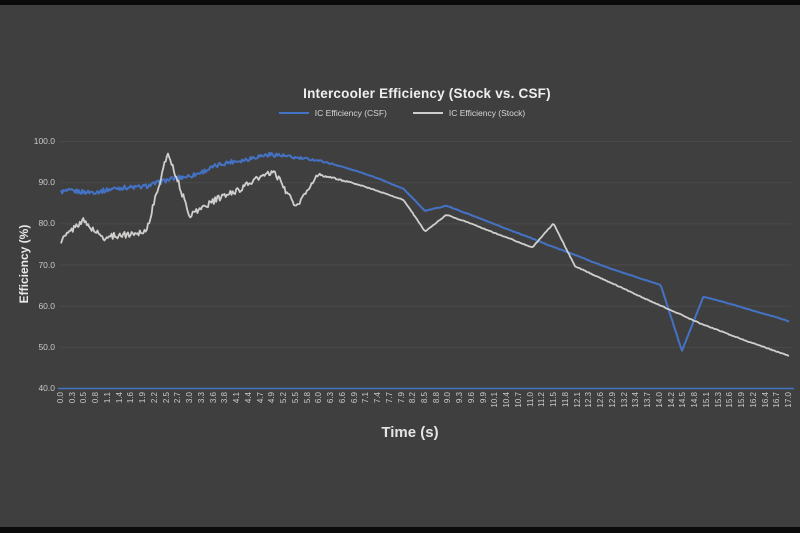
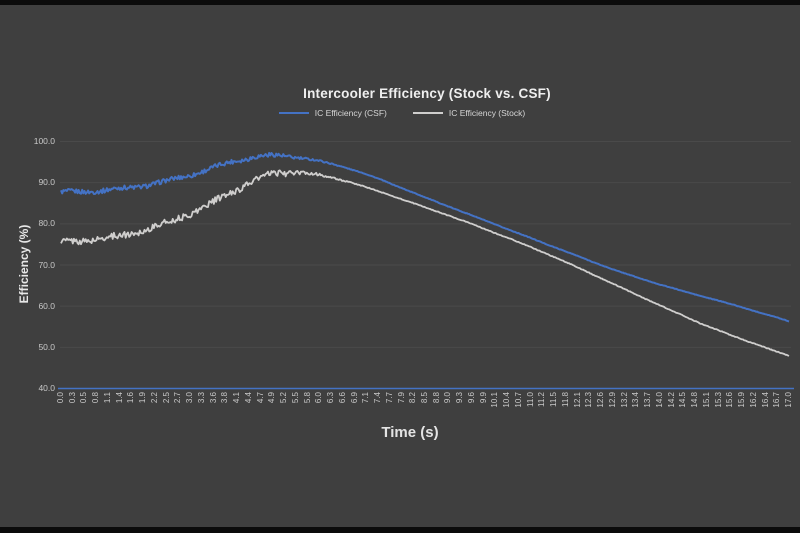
IC Efficiency (Stock)/0.5: 81 -> 76
IC Efficiency (Stock)/2.5: 97 -> 80
IC Efficiency (Stock)/5.5: 84 -> 92
IC Efficiency (CSF)/8.5: 83 -> 86
IC Efficiency (Stock)/8.5: 78 -> 84
IC Efficiency (Stock)/11.5: 80 -> 72
IC Efficiency (CSF)/14.5: 49 -> 64
